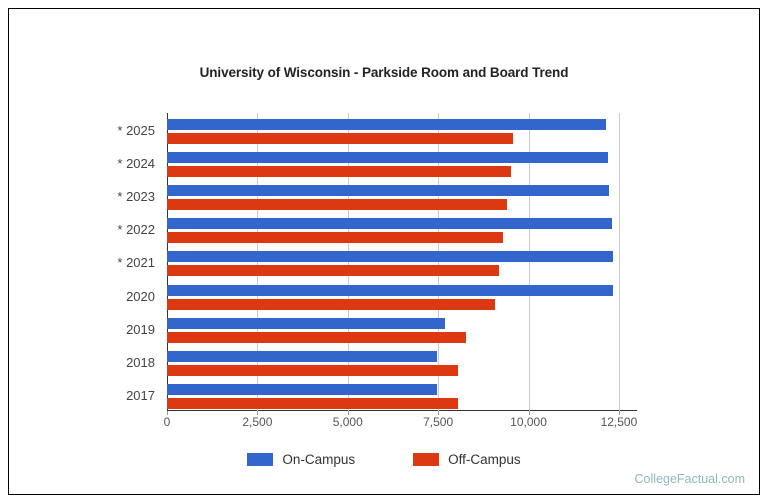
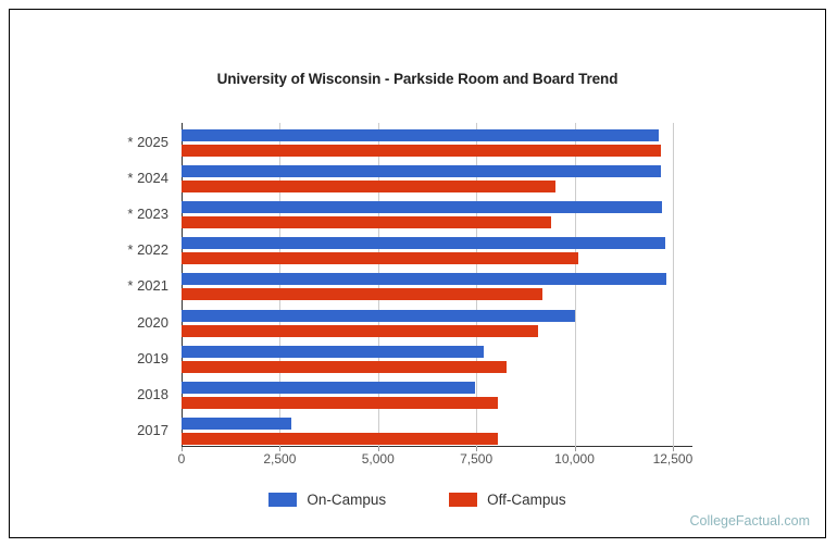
Off-Campus/* 2025: 9600 -> 12200
Off-Campus/* 2022: 9300 -> 10100
On-Campus/2020: 12300 -> 10000
On-Campus/2017: 7500 -> 2800
